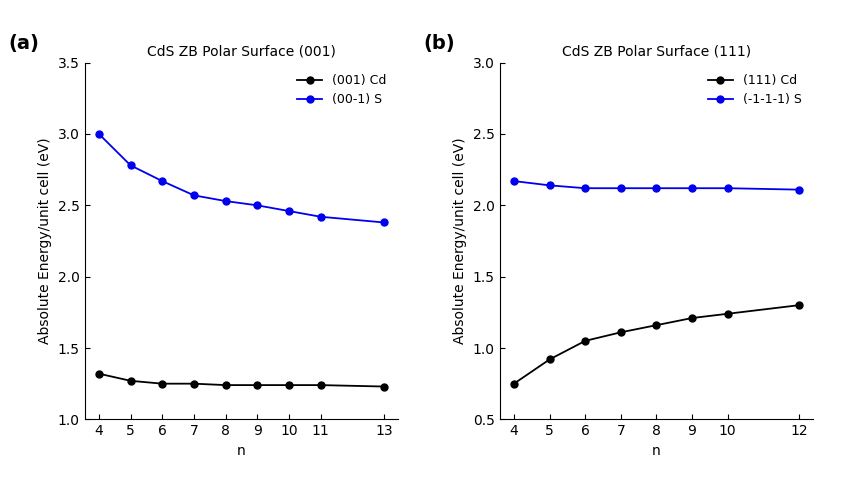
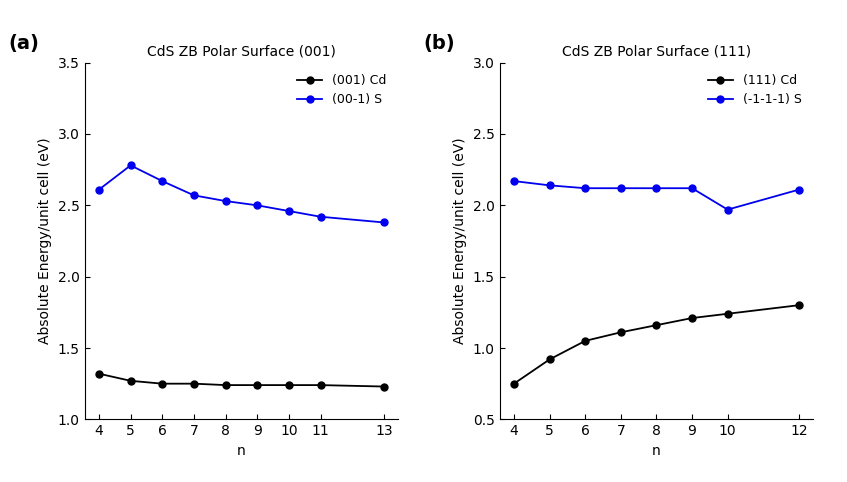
CdS ZB Polar Surface (001)/(00-1) S/4: 3.00 -> 2.61
CdS ZB Polar Surface (111)/(-1-1-1) S/10: 2.12 -> 1.97
